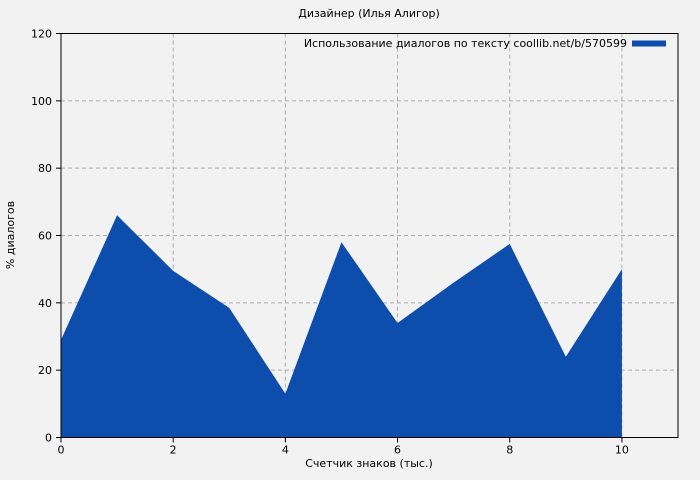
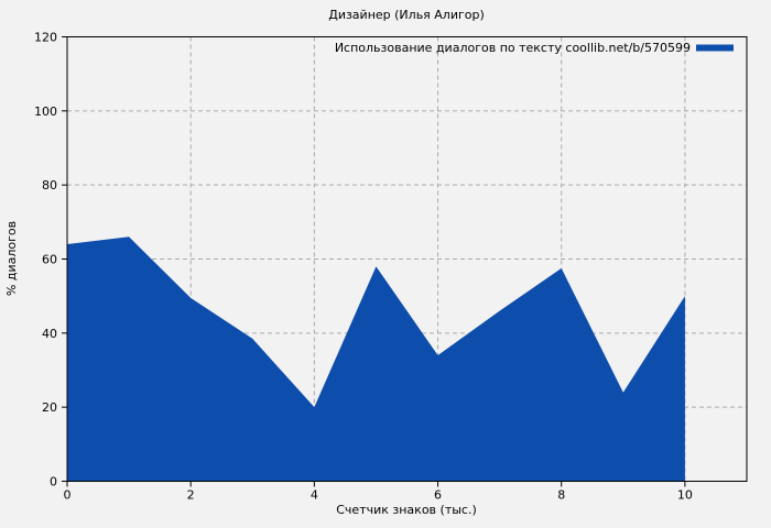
0: 29 -> 64
4: 13 -> 20
